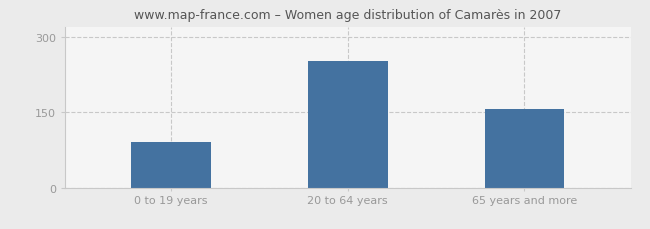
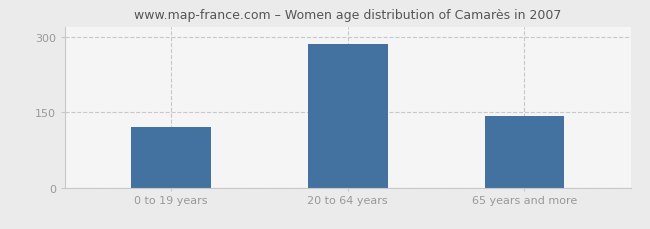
0 to 19 years: 90 -> 120
20 to 64 years: 252 -> 285
65 years and more: 156 -> 143
